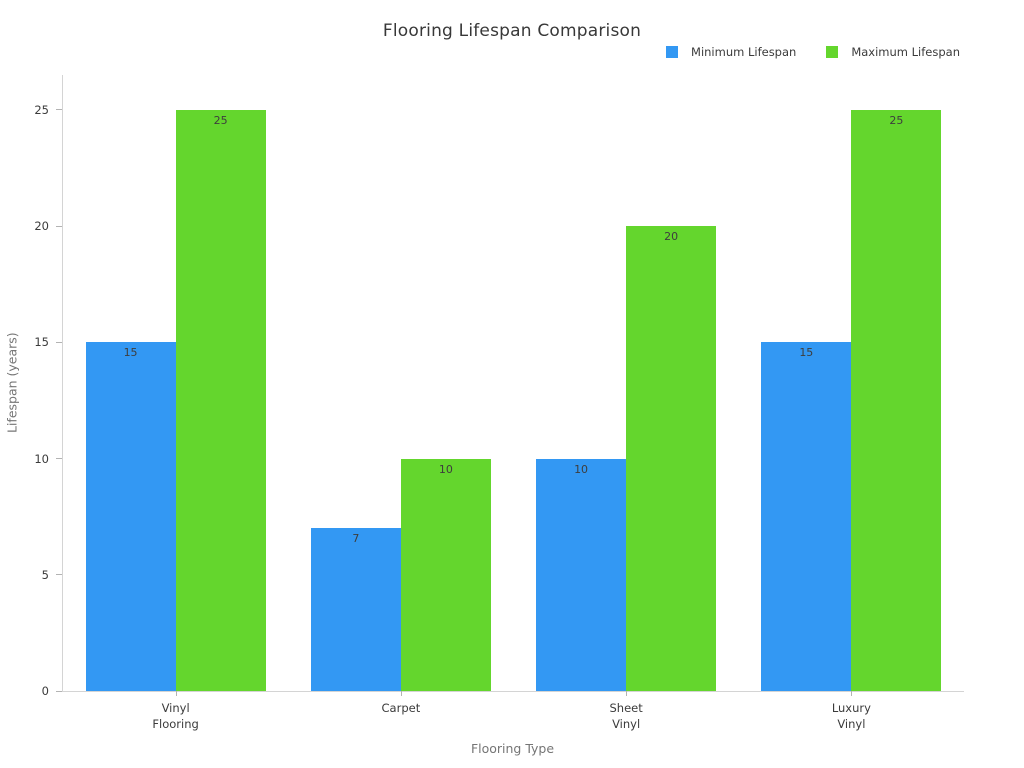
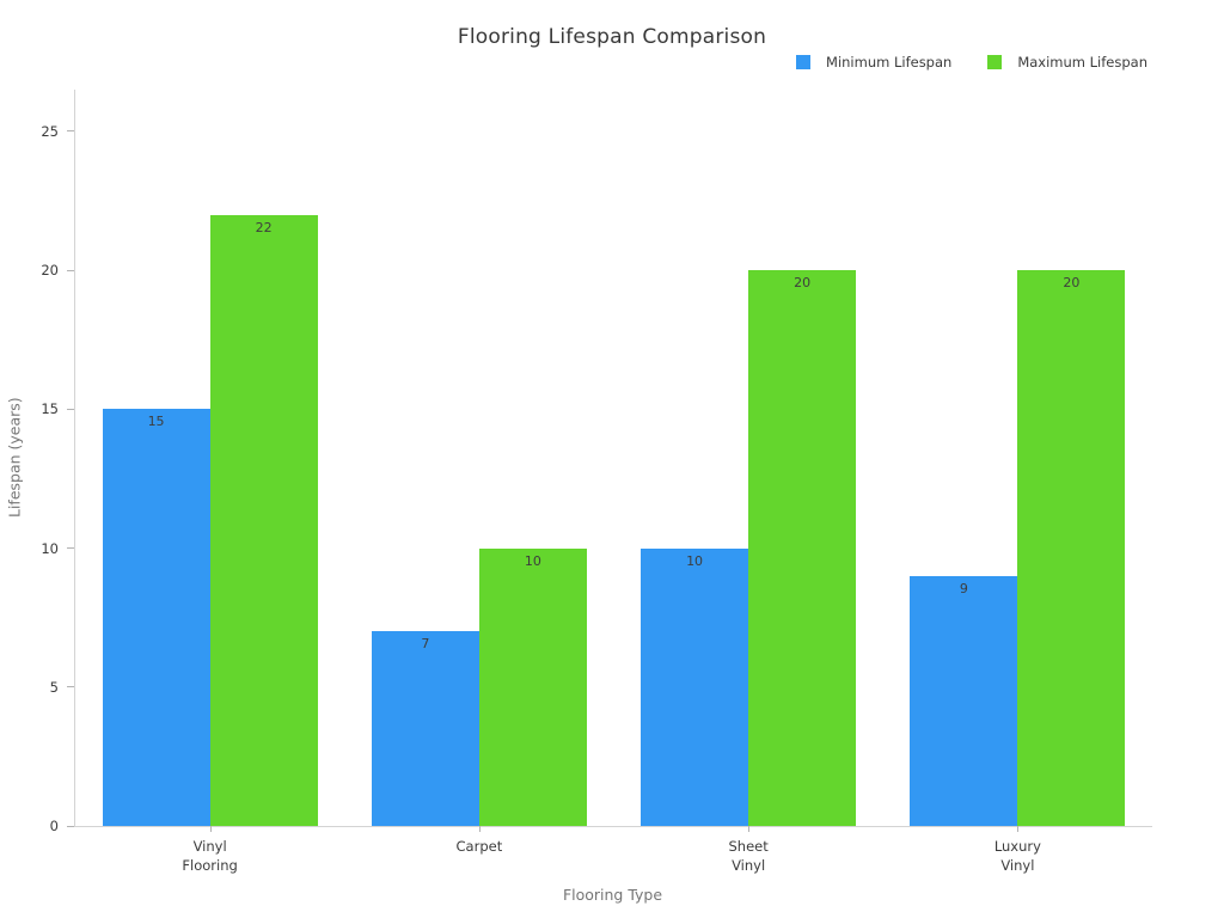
Maximum Lifespan/Vinyl Flooring: 25 -> 22
Minimum Lifespan/Luxury Vinyl: 15 -> 9
Maximum Lifespan/Luxury Vinyl: 25 -> 20
